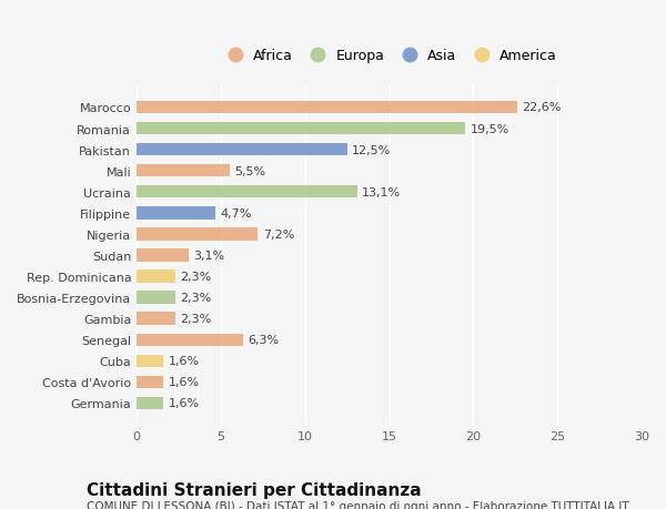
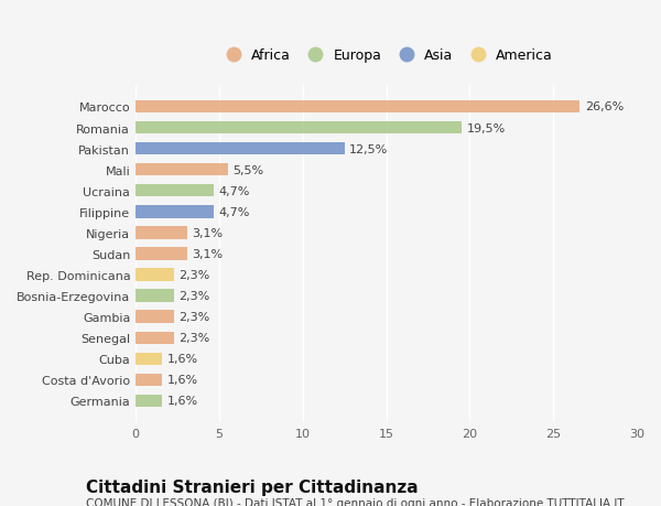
Marocco: 22,6% -> 26,6%
Ucraina: 13,1% -> 4,7%
Nigeria: 7,2% -> 3,1%
Senegal: 6,3% -> 2,3%
